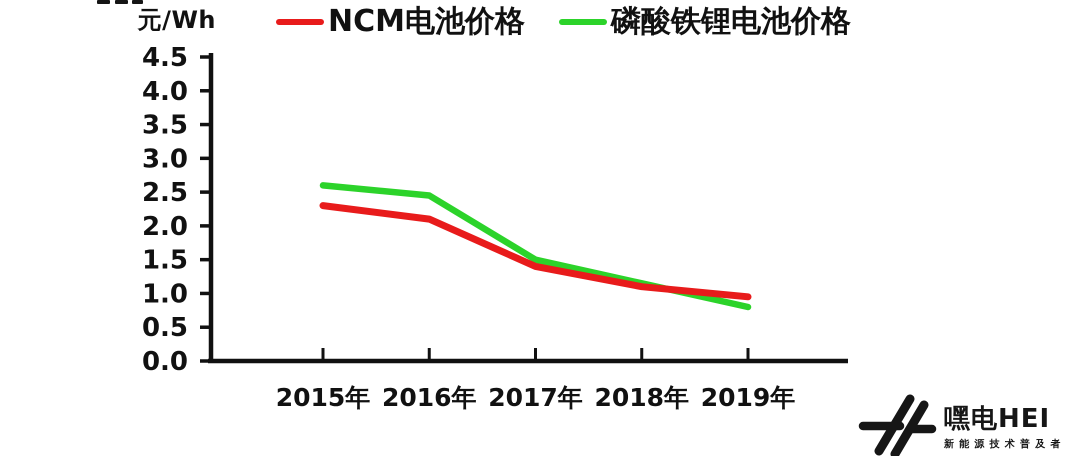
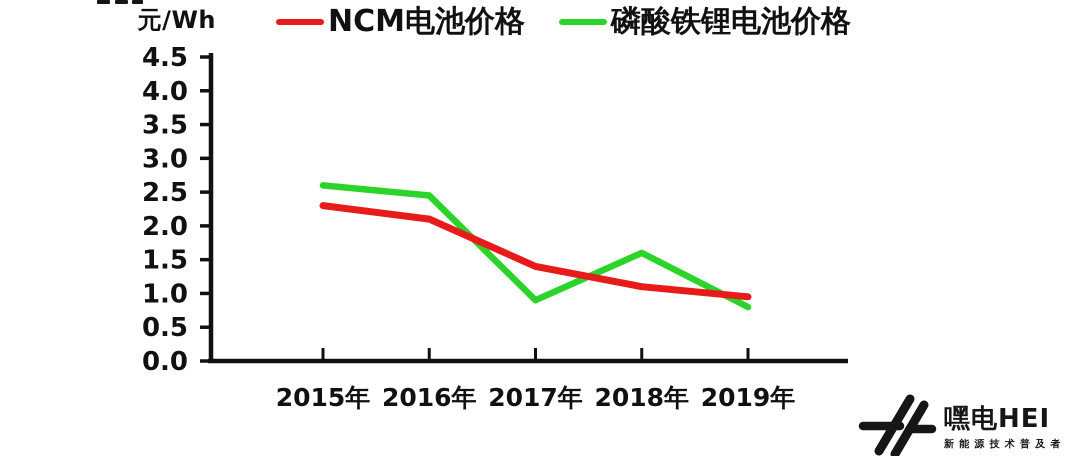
磷酸铁锂电池价格/2017年: 1.5 -> 0.9
磷酸铁锂电池价格/2018年: 1.1 -> 1.6
